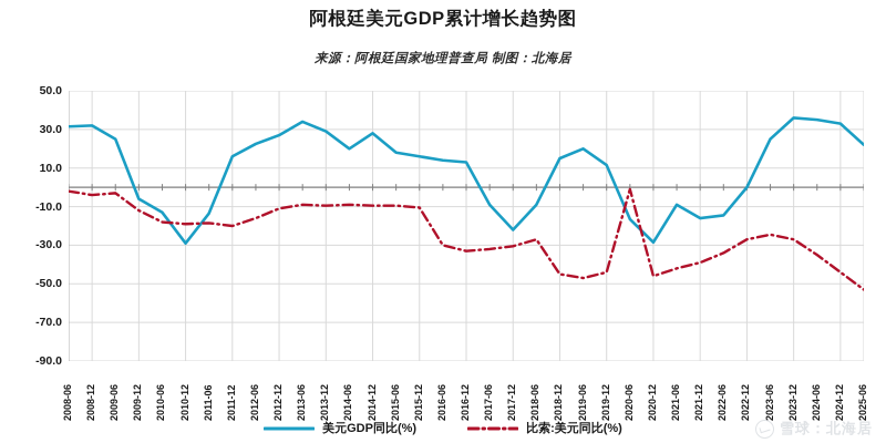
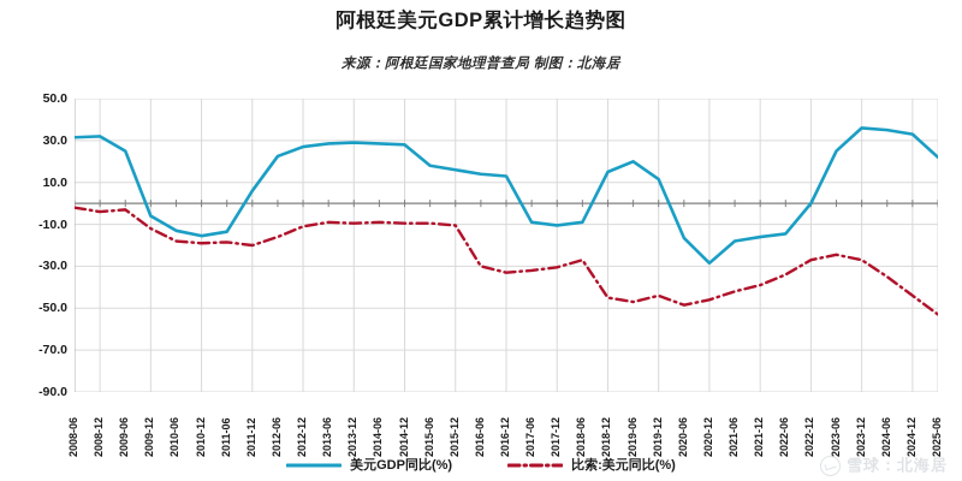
美元GDP同比(%)/2010-12: -29 -> -16
美元GDP同比(%)/2011-12: 16 -> 6
美元GDP同比(%)/2013-06: 34 -> 28
美元GDP同比(%)/2014-06: 20 -> 28
美元GDP同比(%)/2017-12: -22 -> -10
比索:美元同比(%)/2020-06: -1 -> -48
美元GDP同比(%)/2021-06: -9 -> -18
